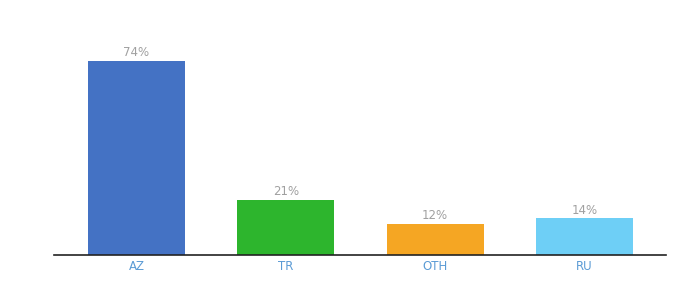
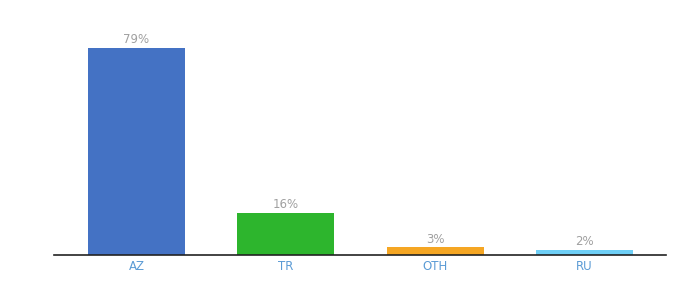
AZ: 74% -> 79%
TR: 21% -> 16%
OTH: 12% -> 3%
RU: 14% -> 2%
